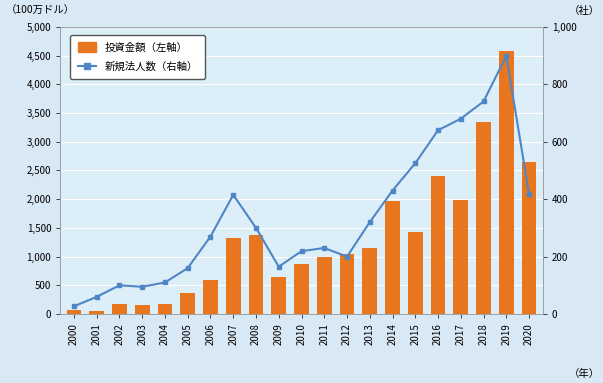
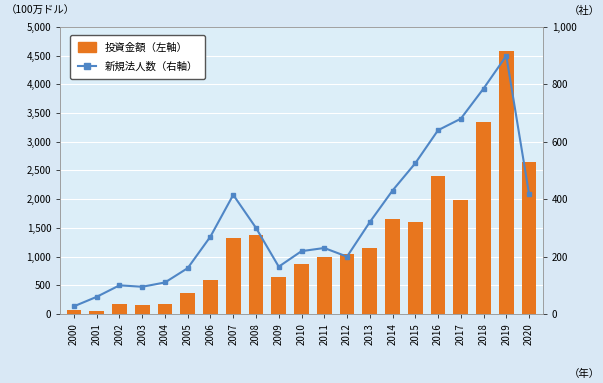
投資金額（左軸）/2014: 1,960 -> 1,650
投資金額（左軸）/2015: 1,420 -> 1,600
新規法人数（右軸）/2018: 740 -> 785
